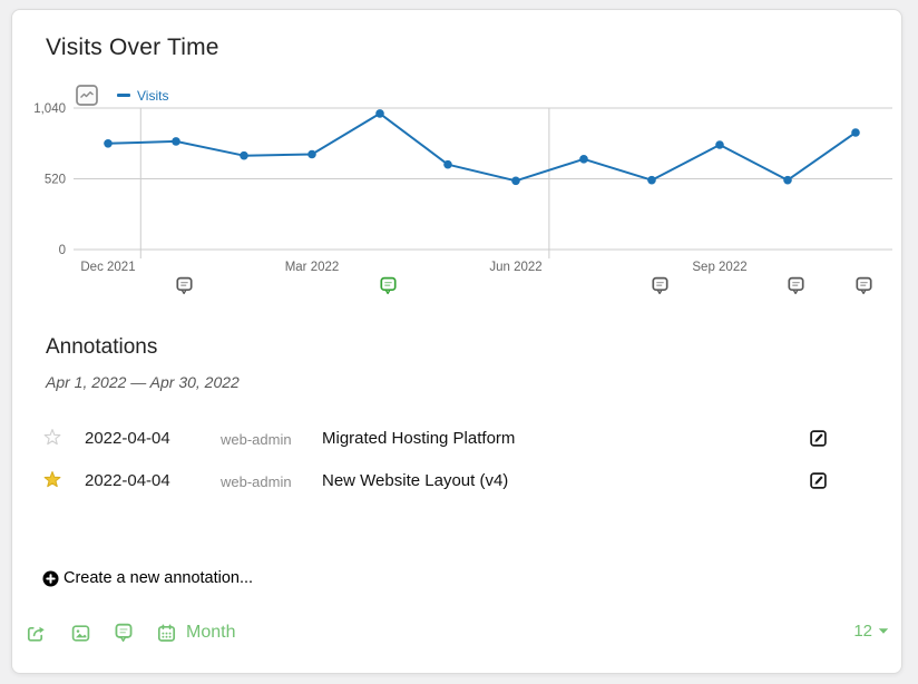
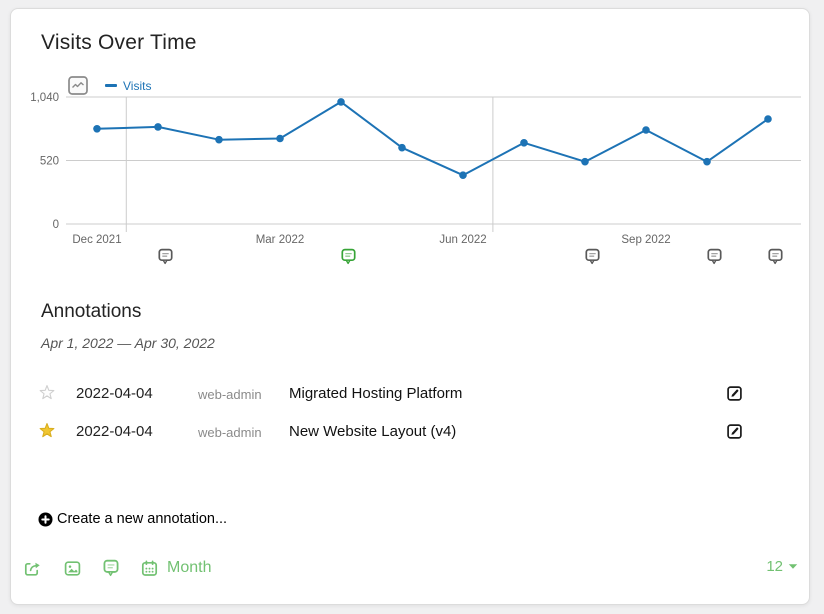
Jun 2022: 500 -> 400
